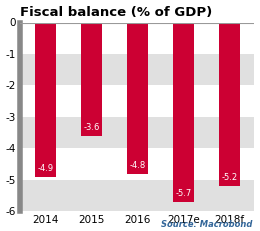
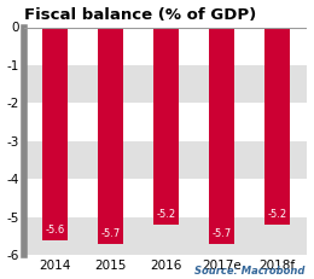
2014: -4.9 -> -5.6
2015: -3.6 -> -5.7
2016: -4.8 -> -5.2
